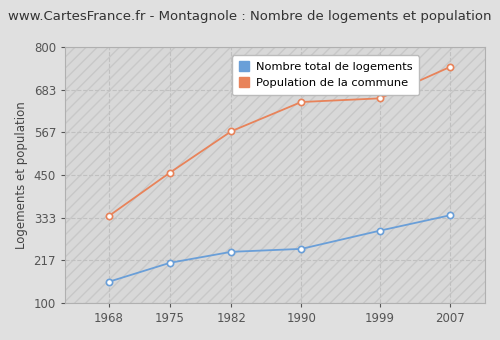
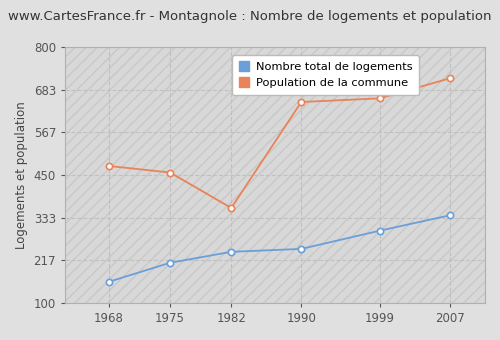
Population de la commune/1968: 338 -> 475
Population de la commune/1982: 570 -> 360
Population de la commune/2007: 746 -> 715
